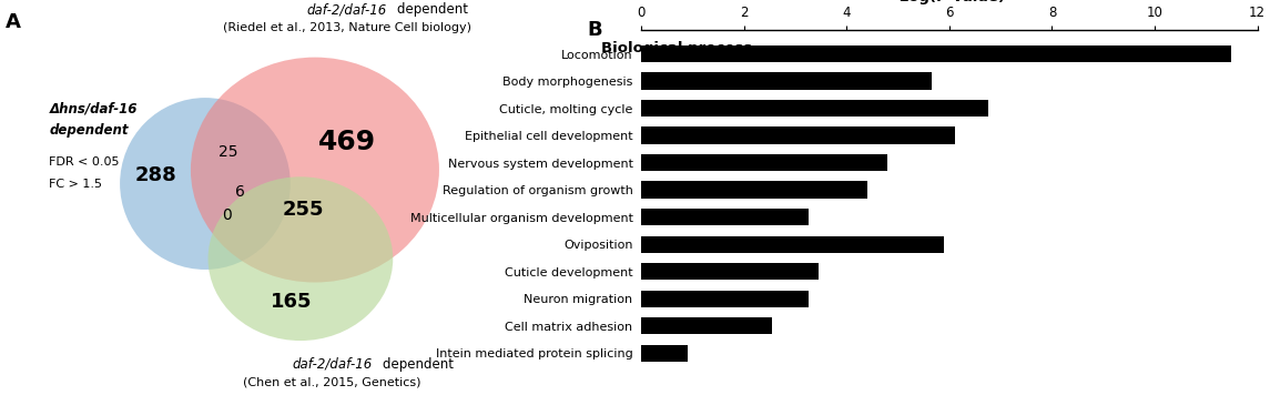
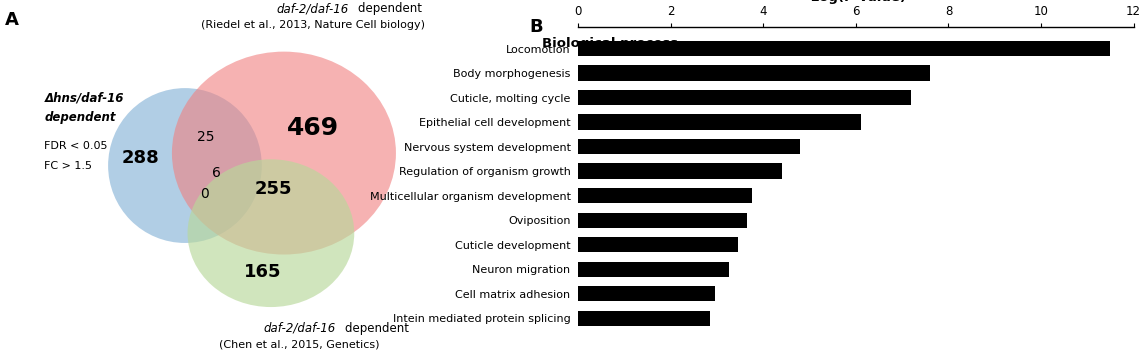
Body morphogenesis: 5.65 -> 7.60
Cuticle, molting cycle: 6.75 -> 7.20
Multicellular organism development: 3.25 -> 3.75
Oviposition: 5.90 -> 3.65
Cell matrix adhesion: 2.55 -> 2.95
Intein mediated protein splicing: 0.90 -> 2.85
